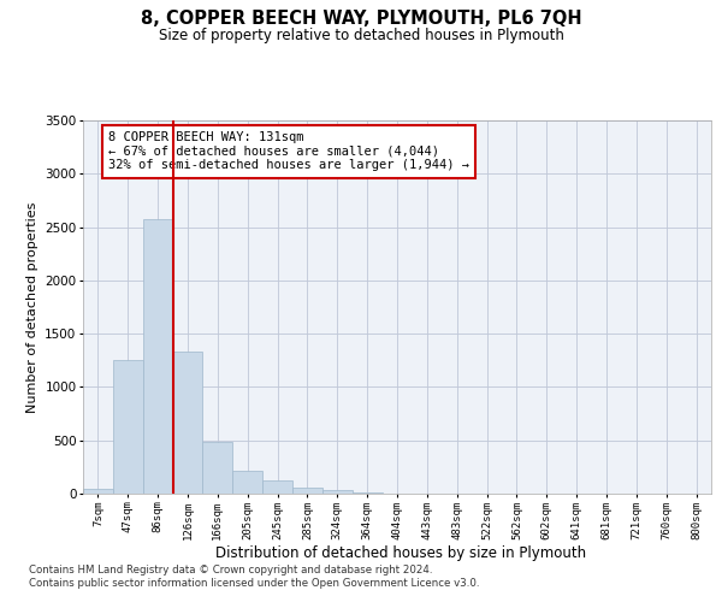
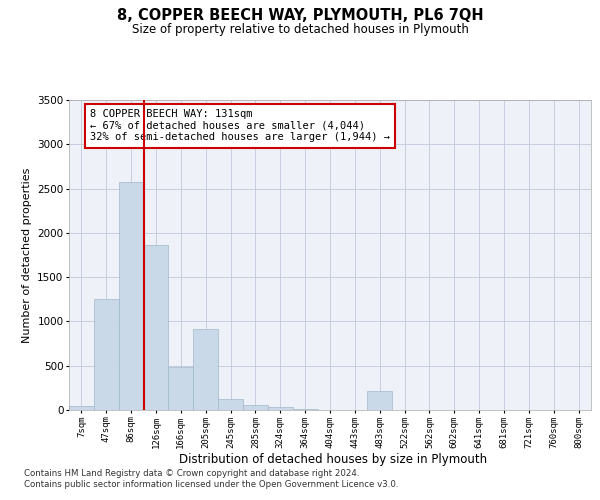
126sqm: 1330 -> 1860
205sqm: 210 -> 920
483sqm: 0 -> 220
